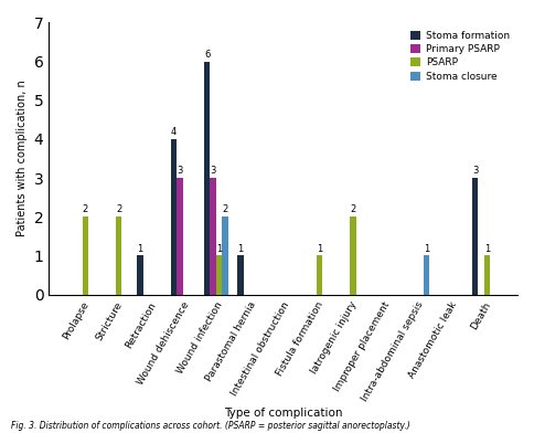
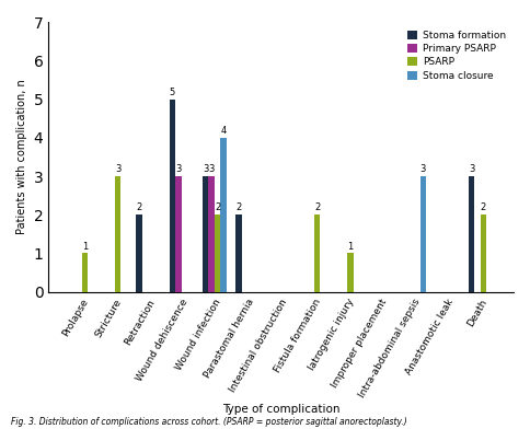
PSARP/Prolapse: 2 -> 1
PSARP/Stricture: 2 -> 3
Stoma formation/Retraction: 1 -> 2
Stoma formation/Wound dehiscence: 4 -> 5
Stoma formation/Wound infection: 6 -> 3
PSARP/Wound infection: 1 -> 2
Stoma closure/Wound infection: 2 -> 4
Stoma formation/Parastomal hernia: 1 -> 2
PSARP/Fistula formation: 1 -> 2
PSARP/Iatrogenic injury: 2 -> 1
Stoma closure/Intra-abdominal sepsis: 1 -> 3
PSARP/Death: 1 -> 2
